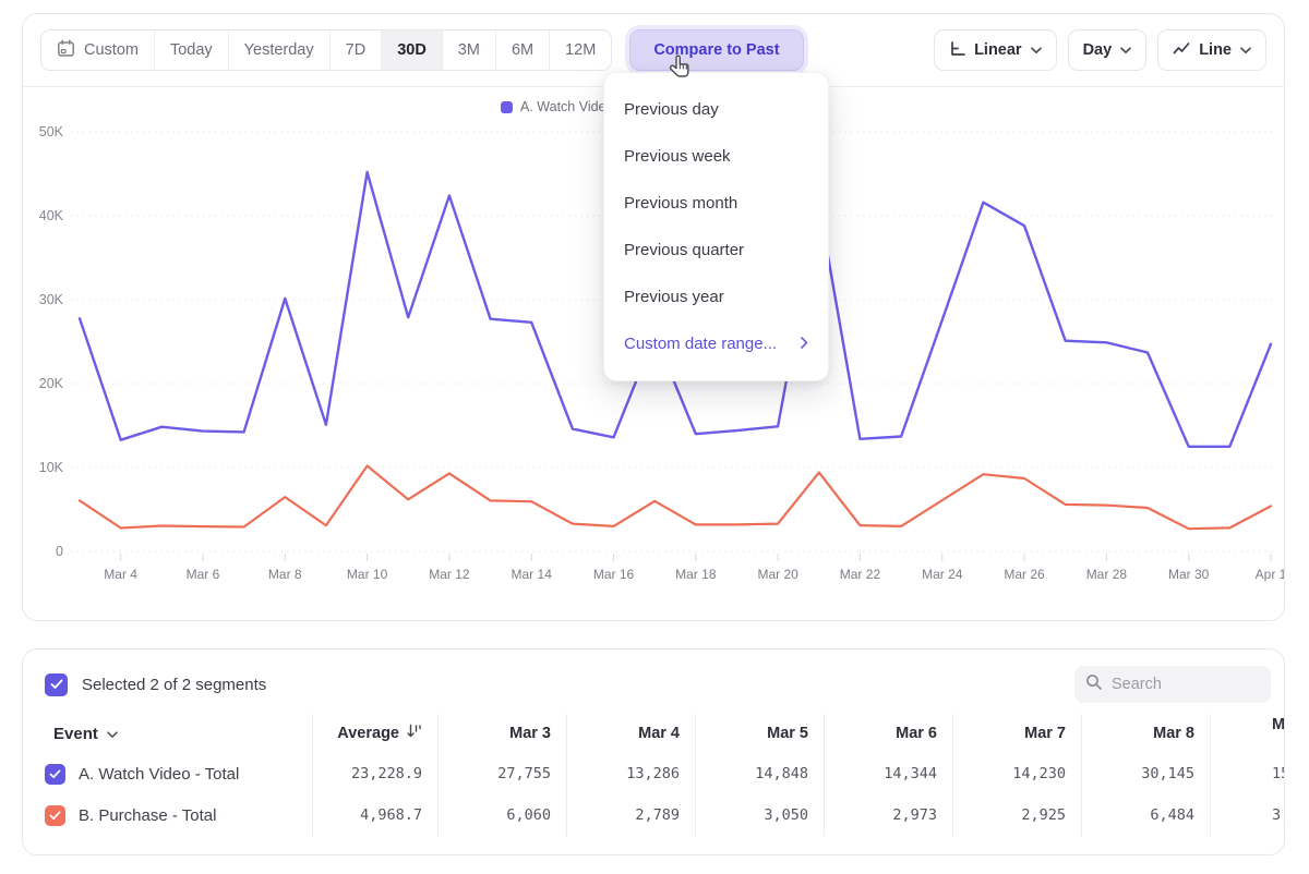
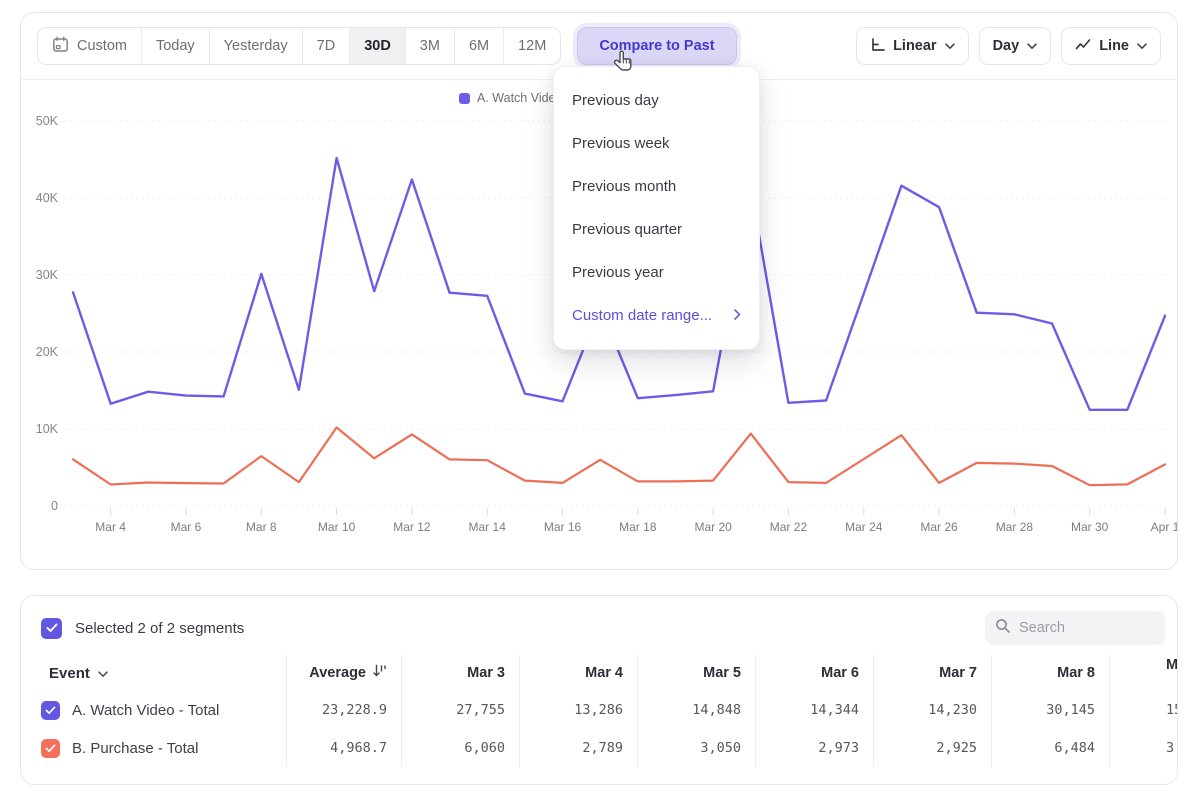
B. Purchase - Total/Mar 26: 9K -> 3K
